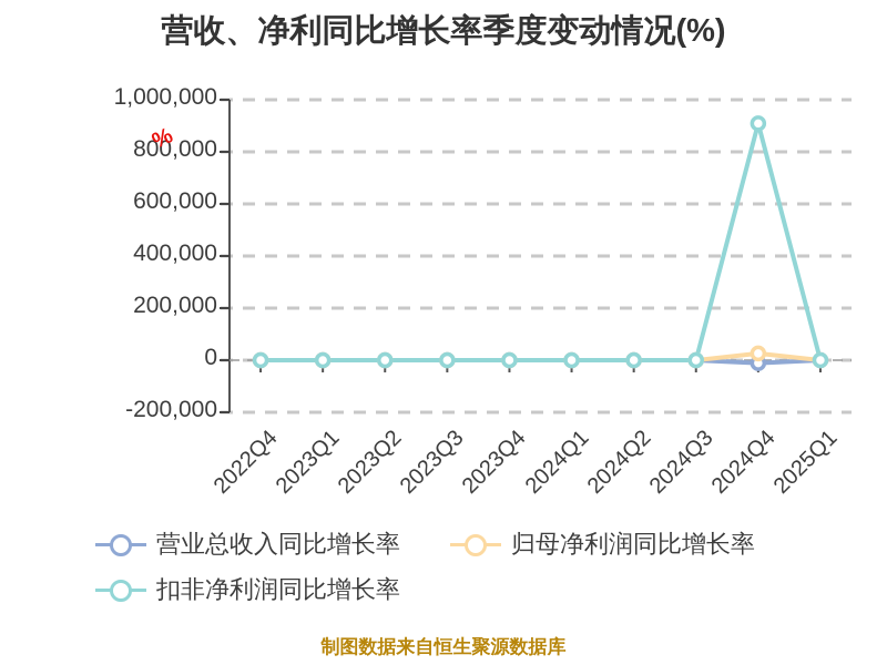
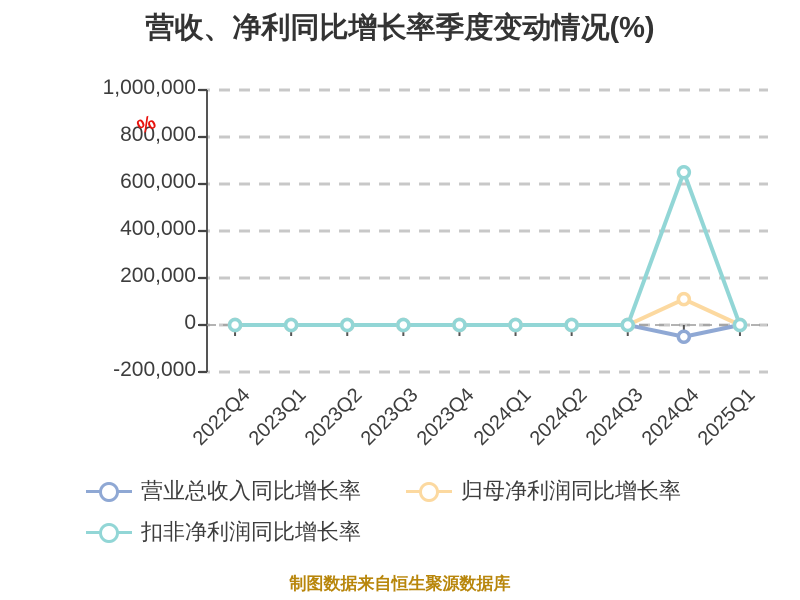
营业总收入同比增长率/2024Q4: -10000 -> -50000
归母净利润同比增长率/2024Q4: 30000 -> 110000
扣非净利润同比增长率/2024Q4: 910000 -> 650000
